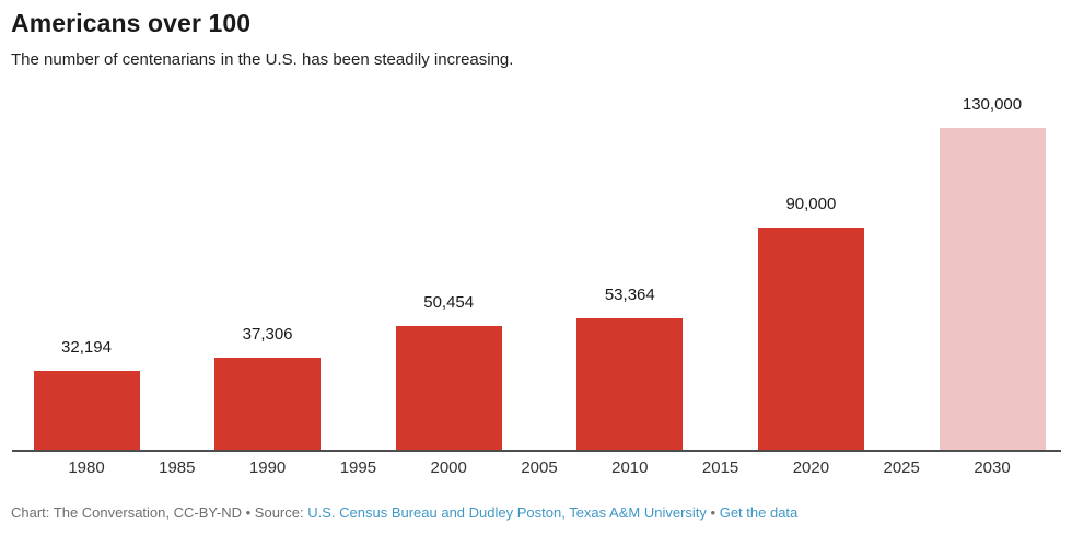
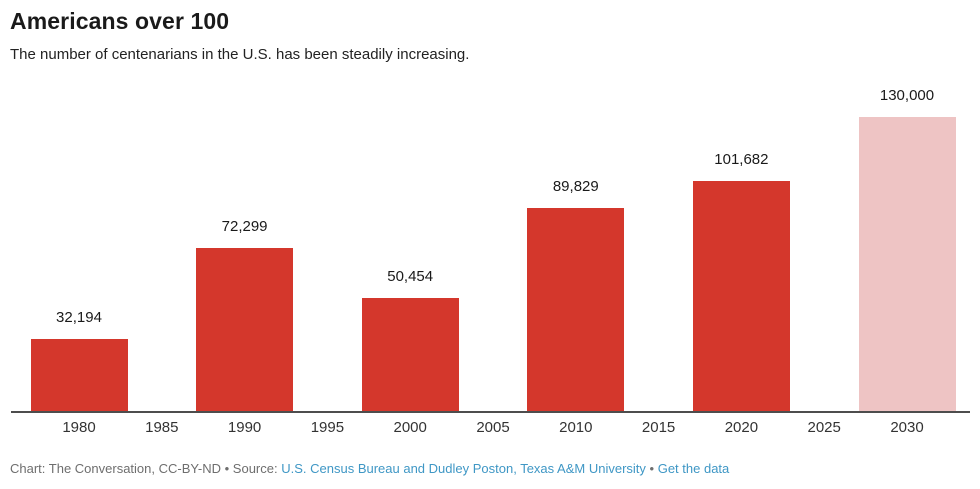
1990: 37,306 -> 72,299
2010: 53,364 -> 89,829
2020: 90,000 -> 101,682
